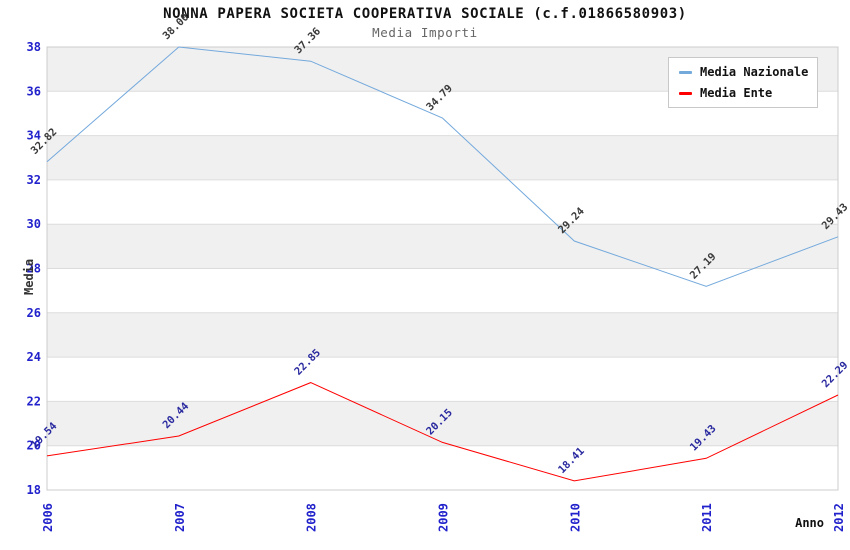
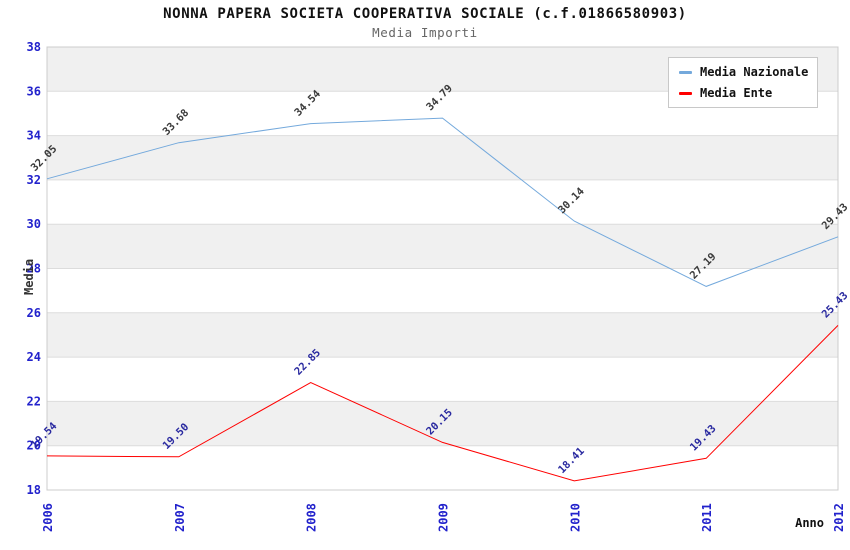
Media Nazionale/2006: 32.82 -> 32.05
Media Nazionale/2007: 38.00 -> 33.68
Media Ente/2007: 20.44 -> 19.50
Media Nazionale/2008: 37.36 -> 34.54
Media Nazionale/2010: 29.24 -> 30.14
Media Ente/2012: 22.29 -> 25.43
